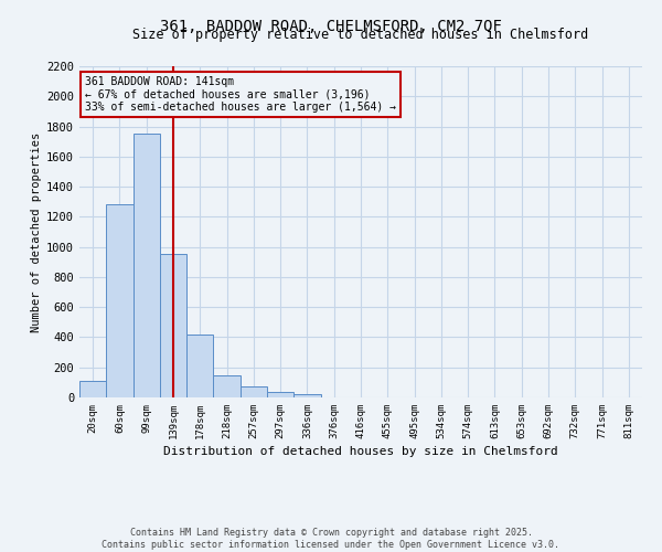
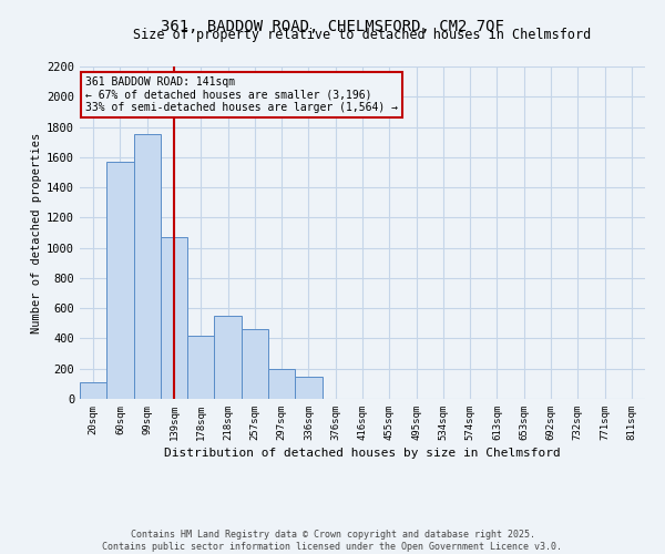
60sqm: 1280 -> 1570
139sqm: 950 -> 1070
218sqm: 150 -> 550
257sqm: 80 -> 460
297sqm: 40 -> 200
336sqm: 20 -> 150
